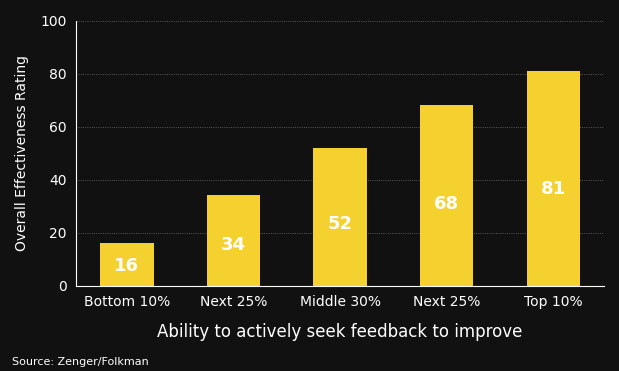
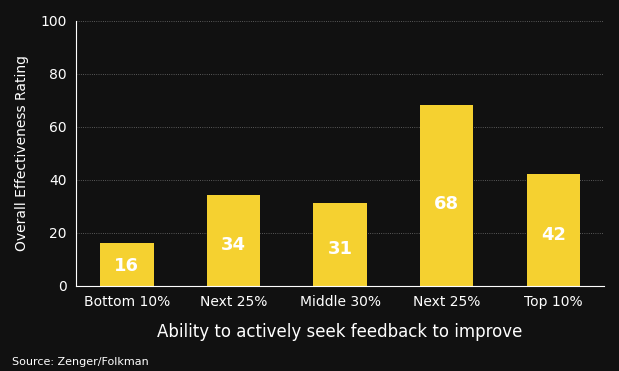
Middle 30%: 52 -> 31
Top 10%: 81 -> 42
